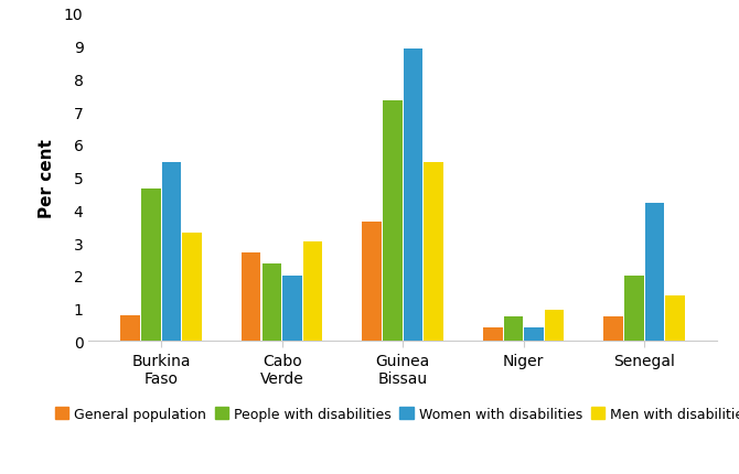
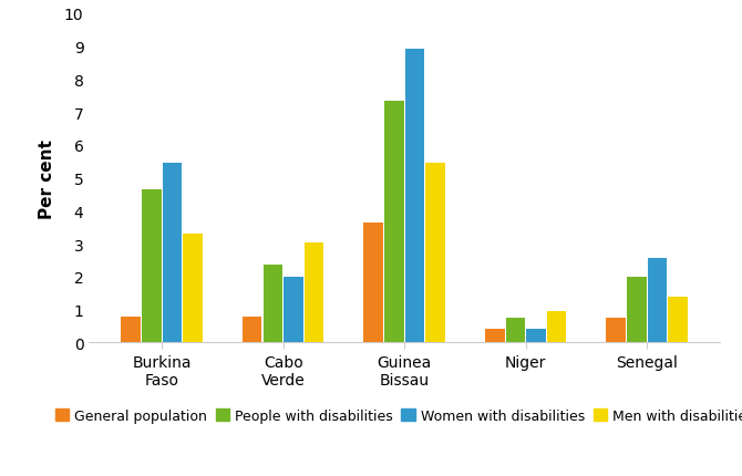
General population/Cabo Verde: 2.70 -> 0.80
Women with disabilities/Senegal: 4.20 -> 2.55
